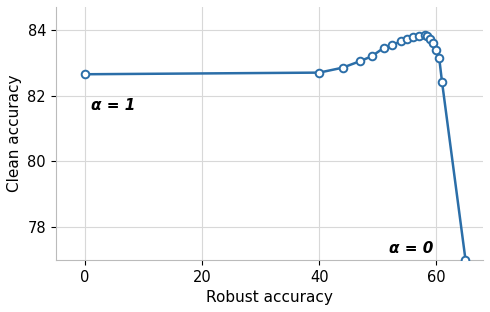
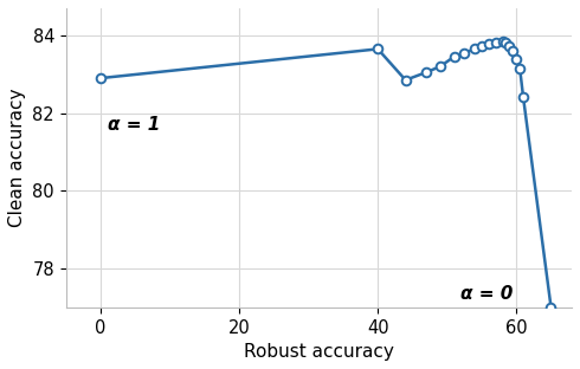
0: 82.65 -> 82.90
40: 82.70 -> 83.65
